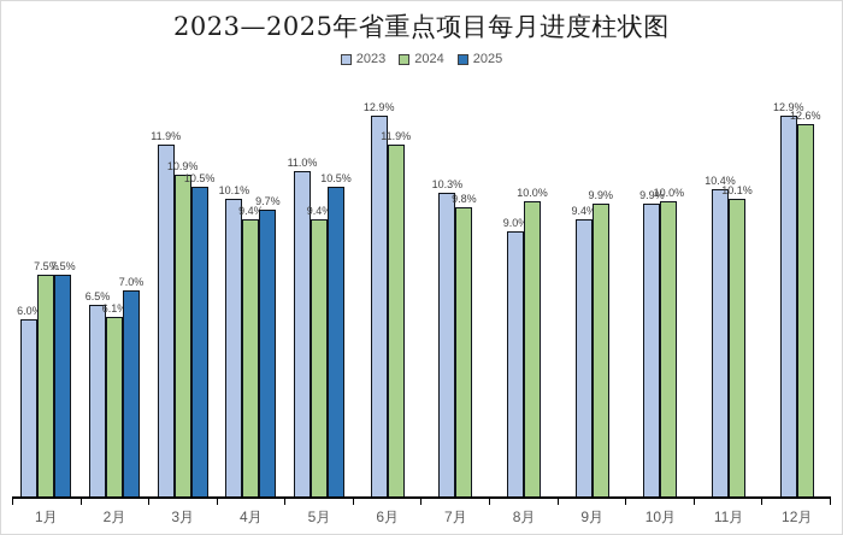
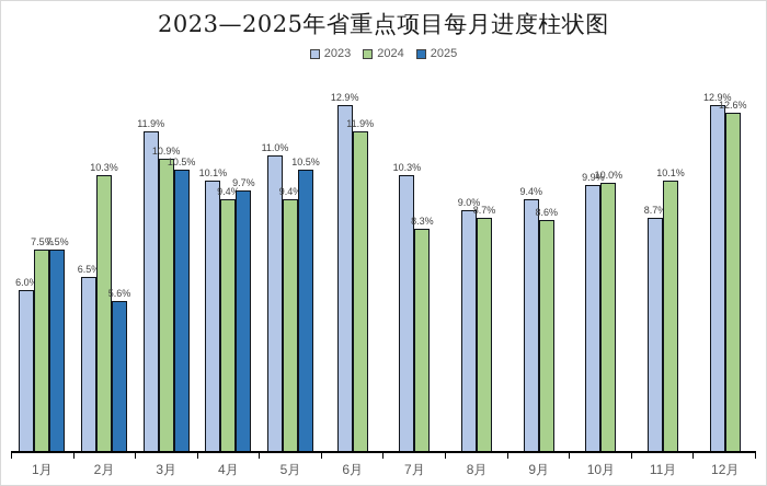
2024/2月: 6.1% -> 10.3%
2025/2月: 7.0% -> 5.6%
2024/7月: 9.8% -> 8.3%
2024/8月: 10.0% -> 8.7%
2024/9月: 9.9% -> 8.6%
2023/11月: 10.4% -> 8.7%
